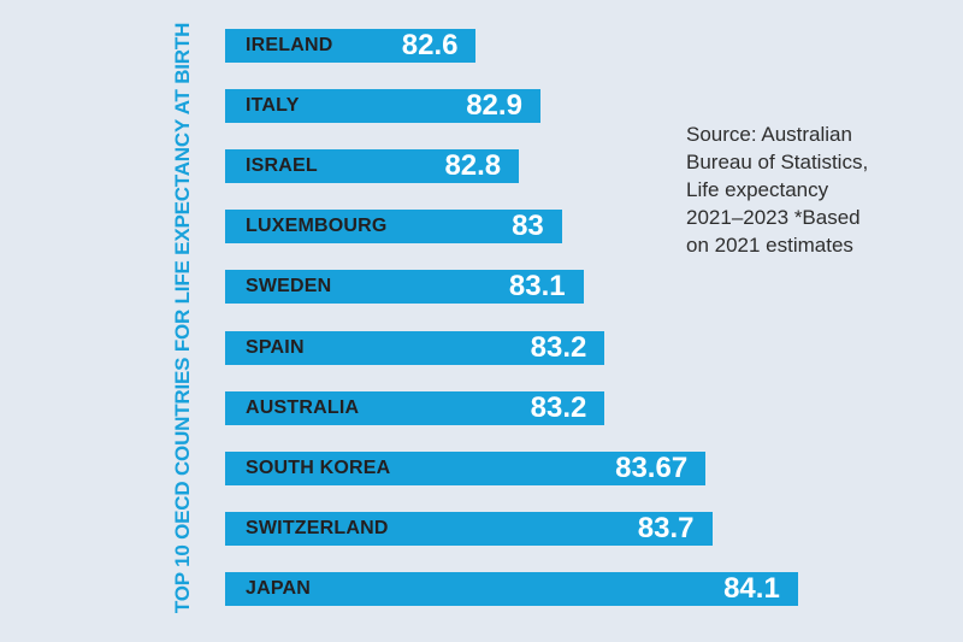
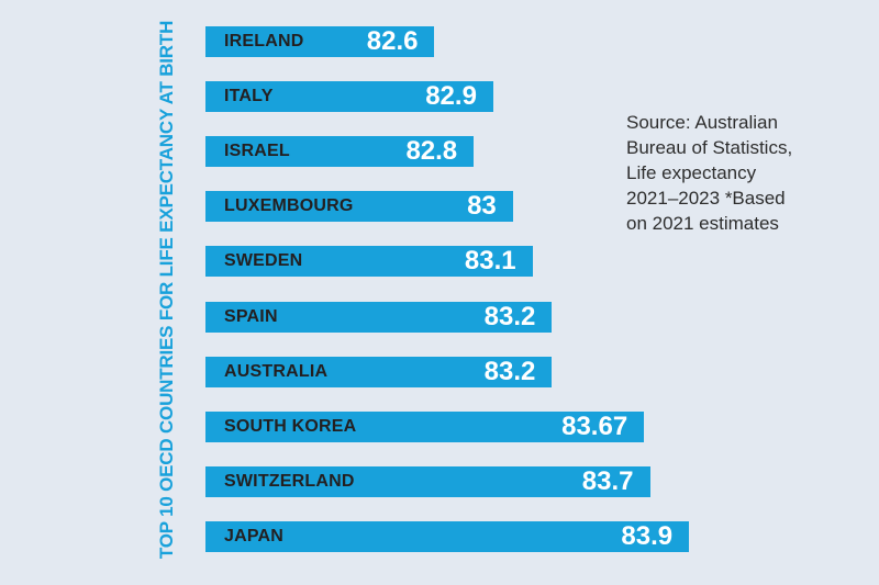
JAPAN: 84.1 -> 83.9
